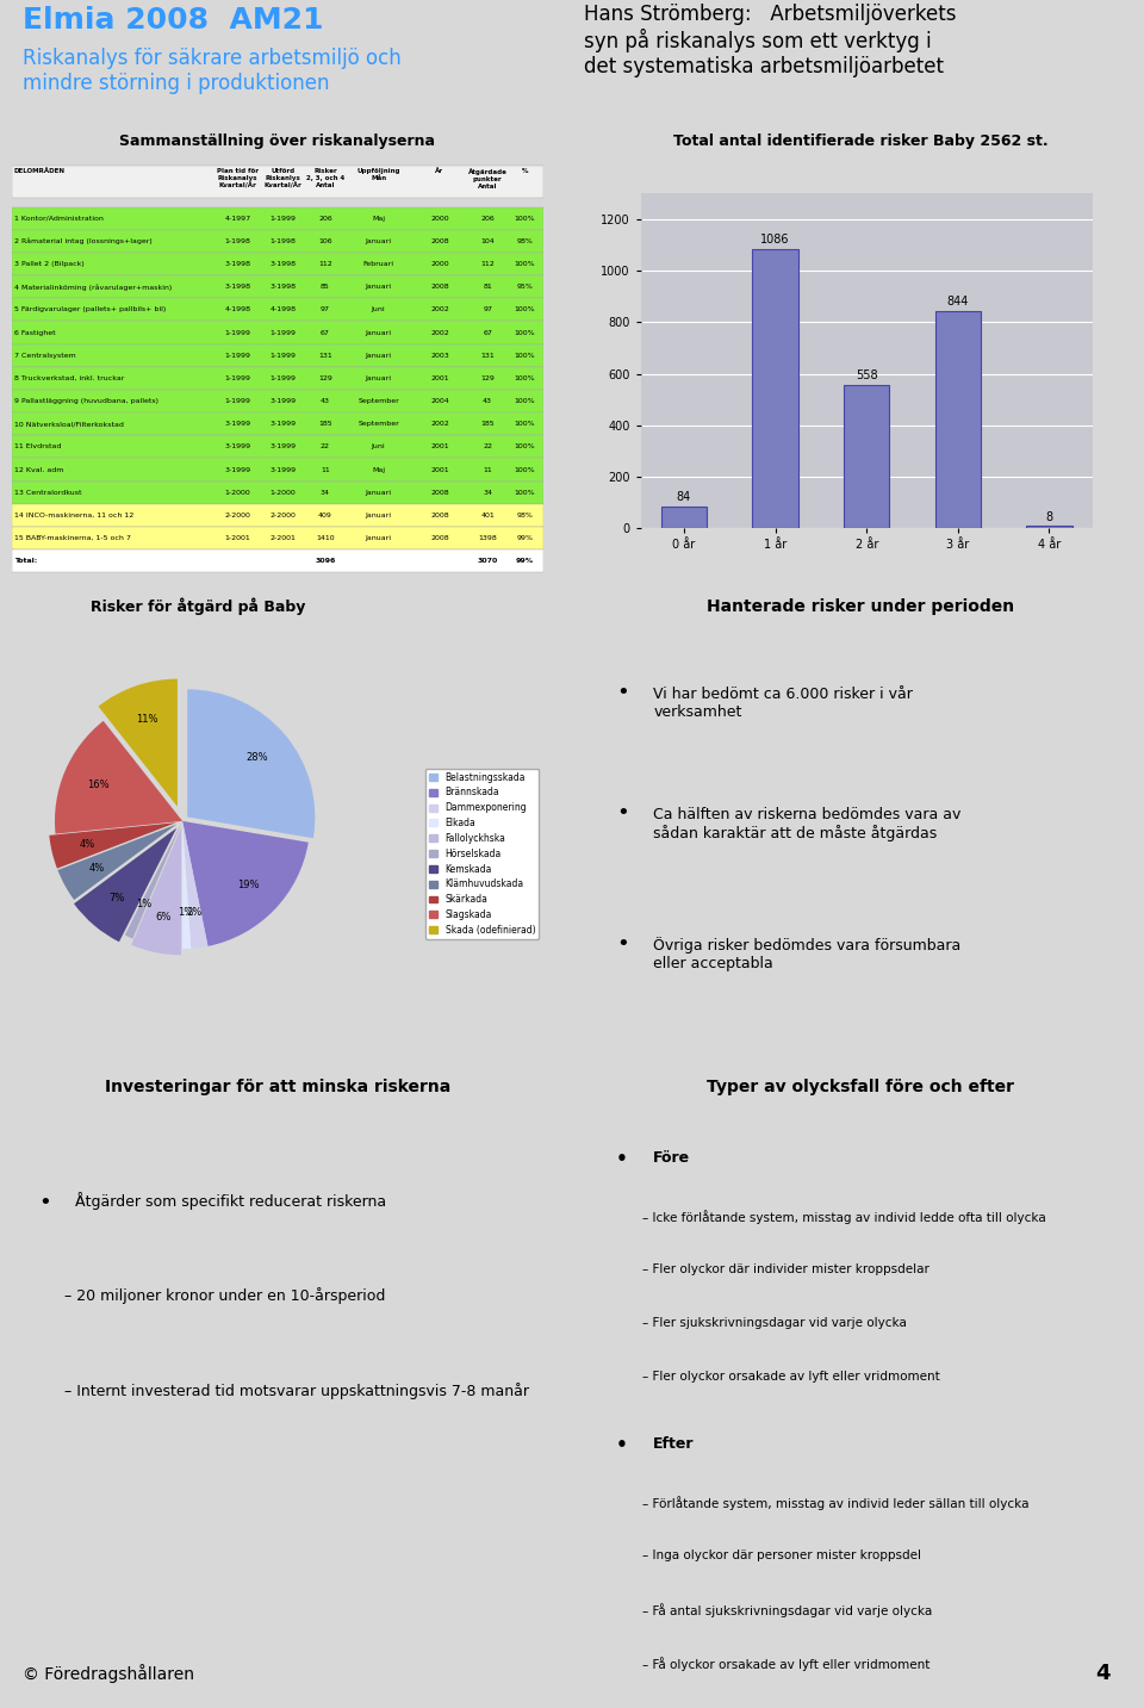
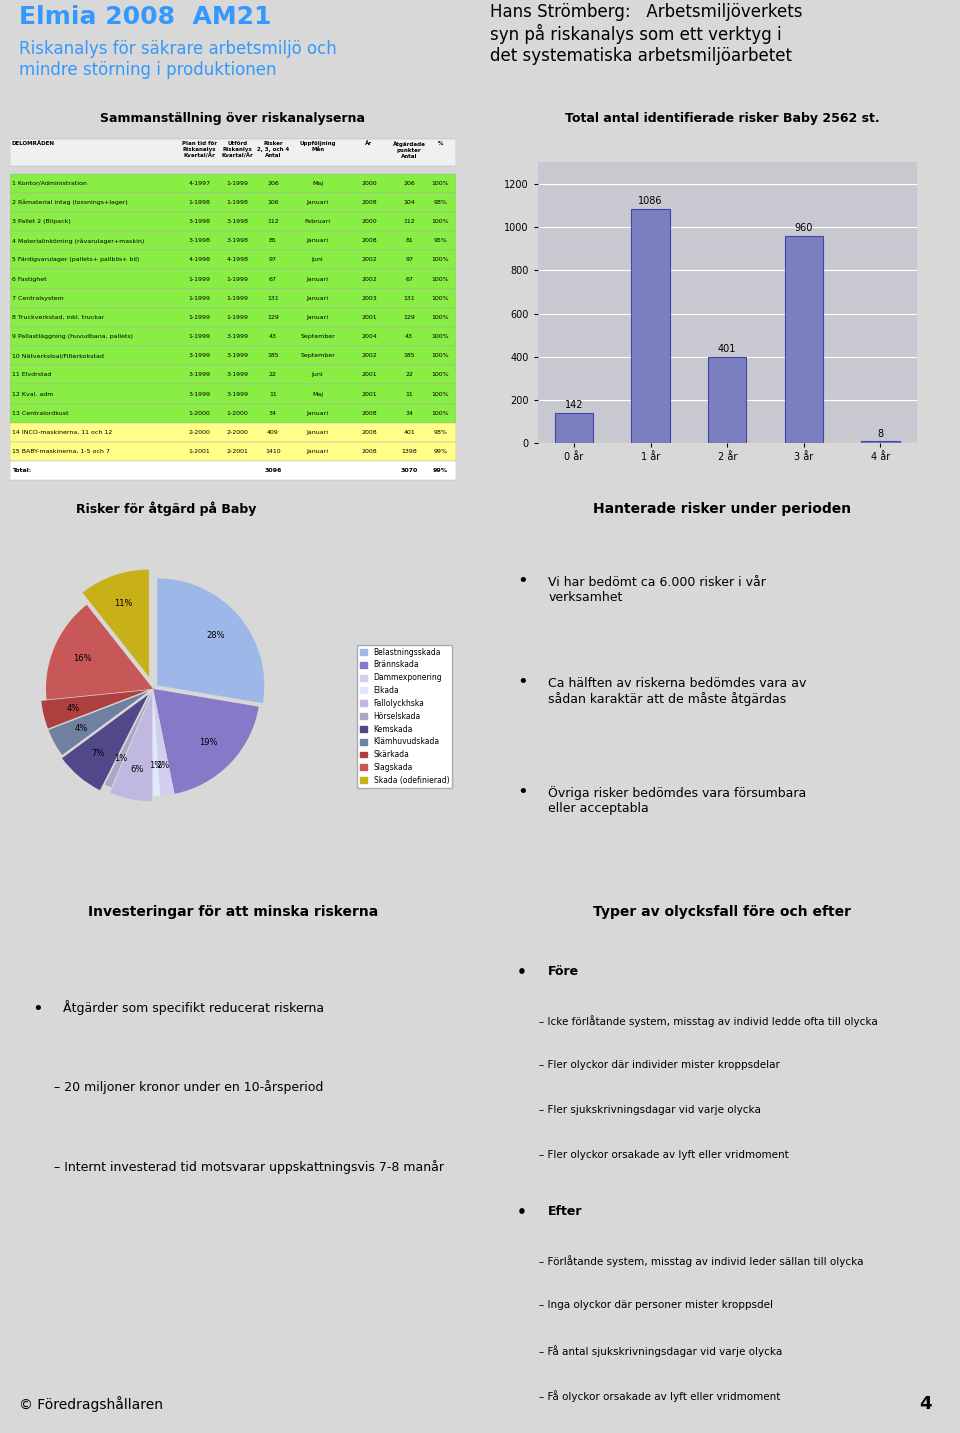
0 år: 84 -> 142
2 år: 558 -> 401
3 år: 844 -> 960
